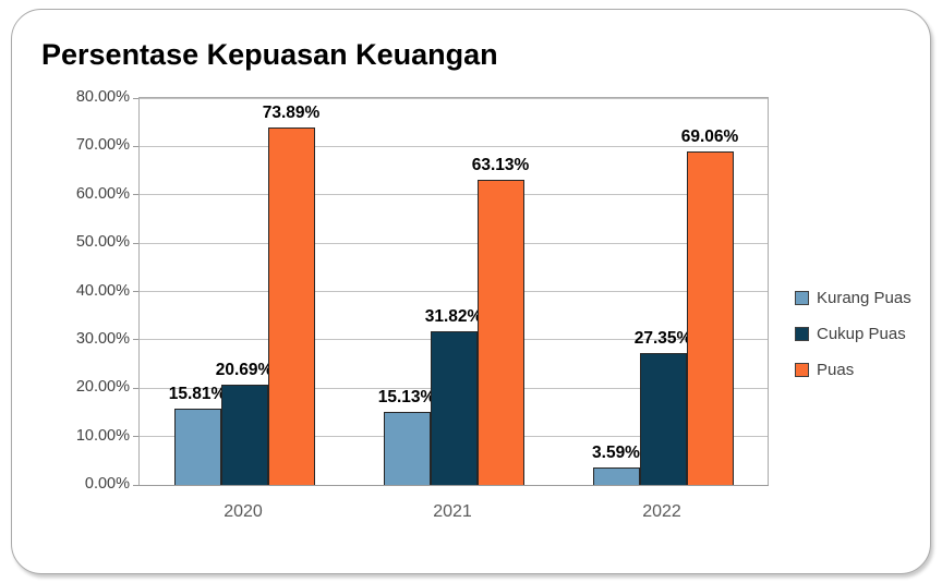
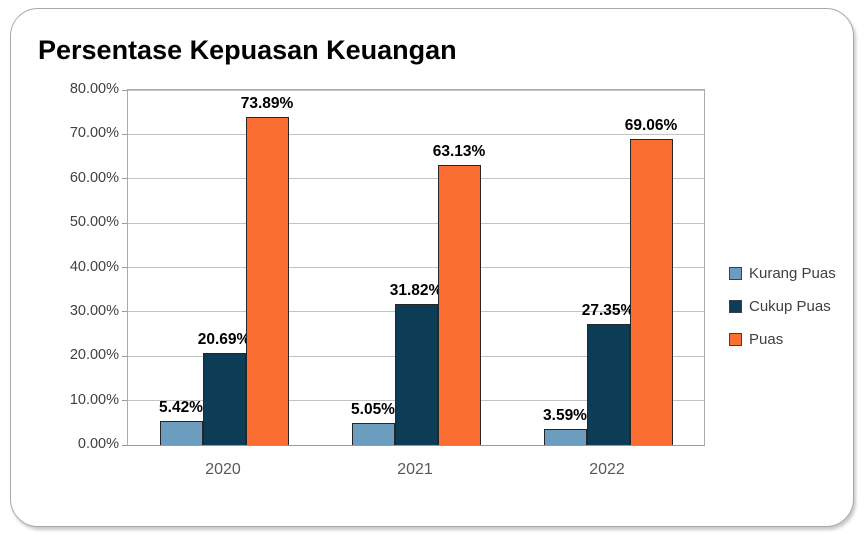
Kurang Puas/2020: 15.81% -> 5.42%
Kurang Puas/2021: 15.13% -> 5.05%
